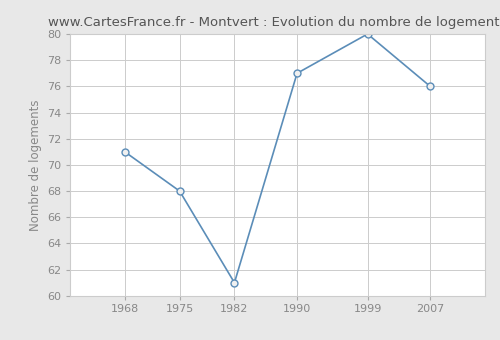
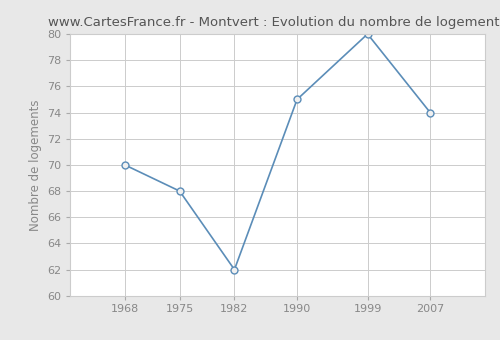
1968: 71 -> 70
1982: 61 -> 62
1990: 77 -> 75
2007: 76 -> 74
